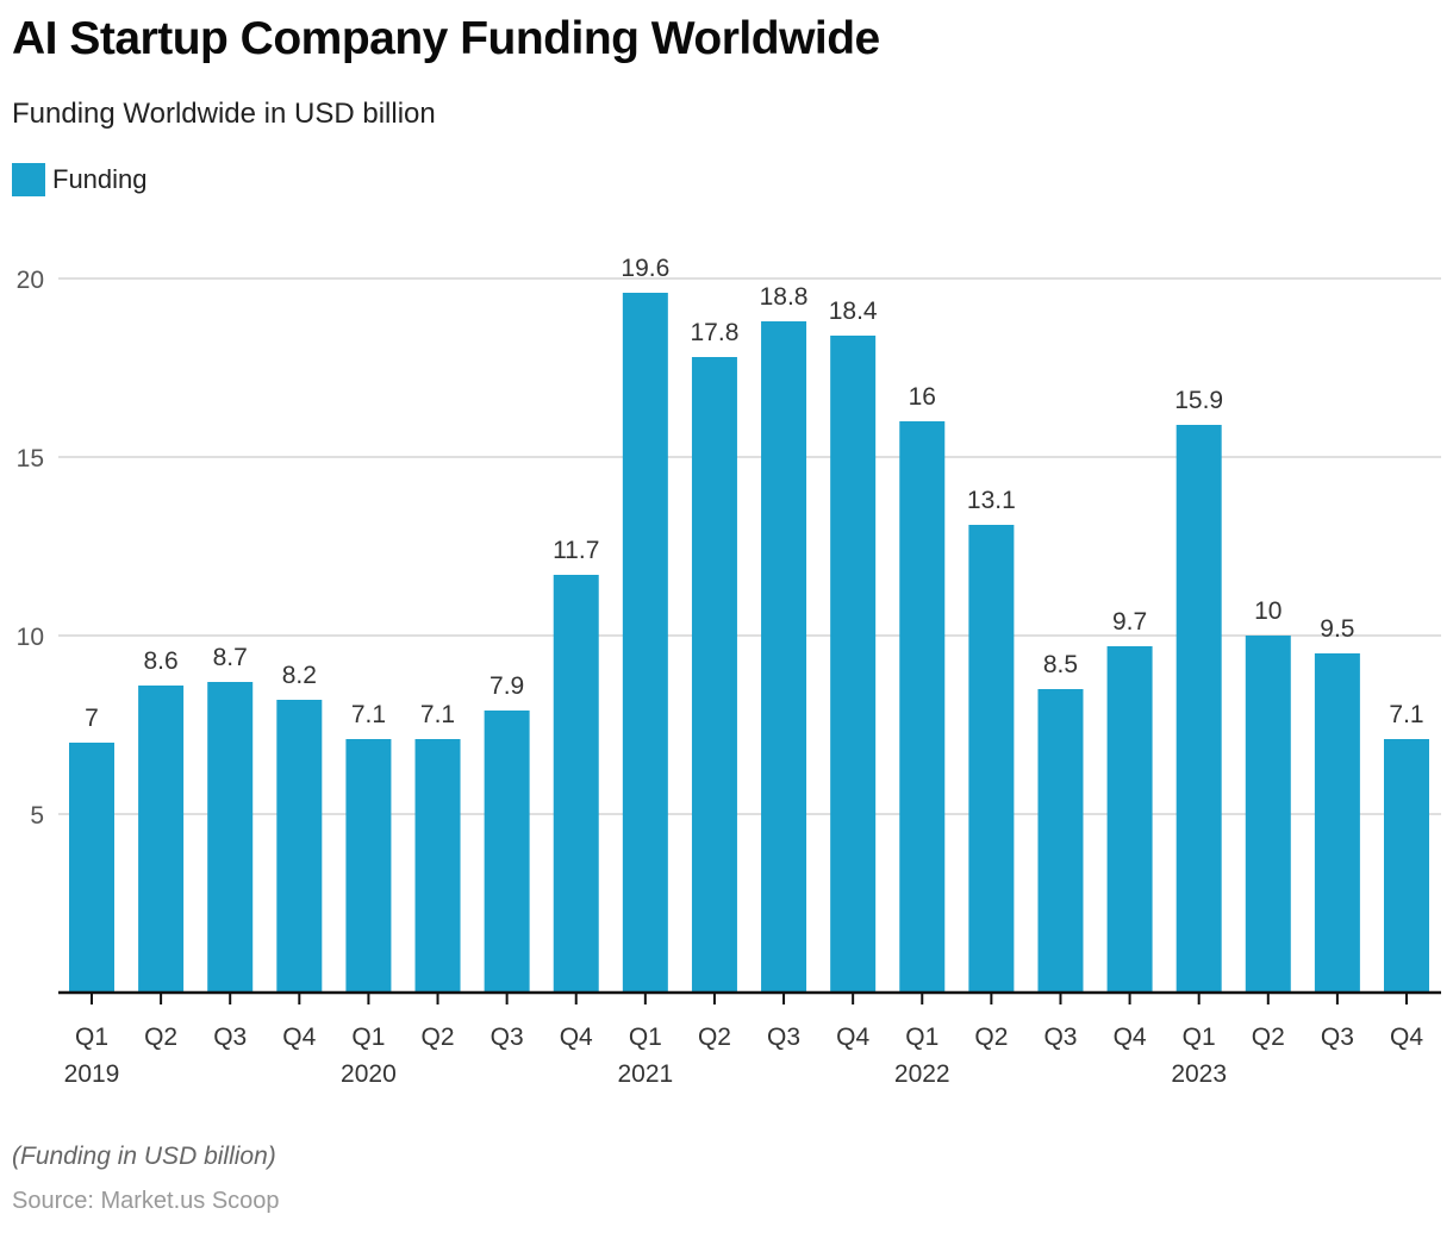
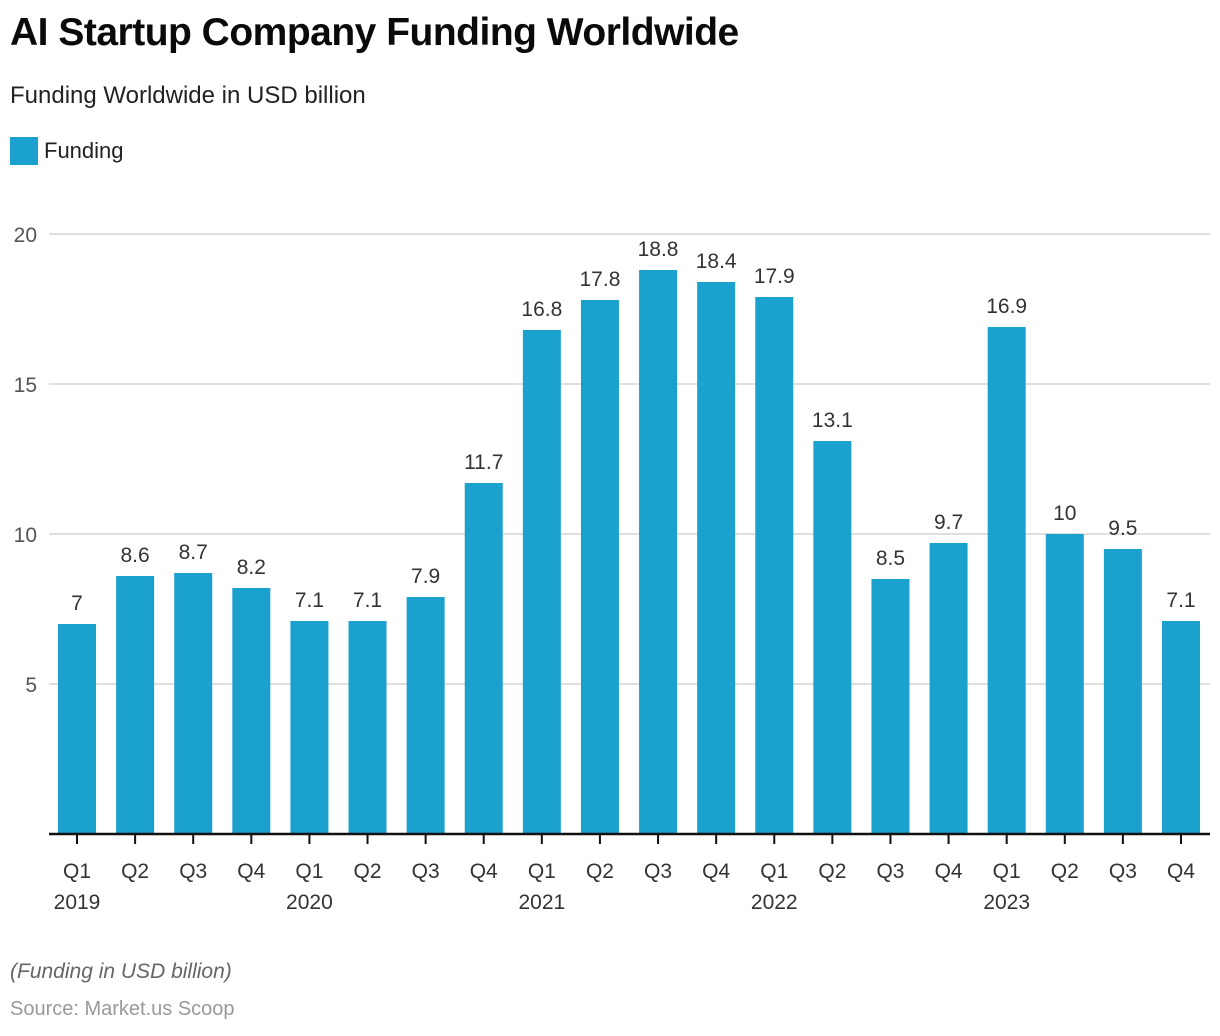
Q1 2021: 19.6 -> 16.8
Q1 2022: 16 -> 17.9
Q1 2023: 15.9 -> 16.9
